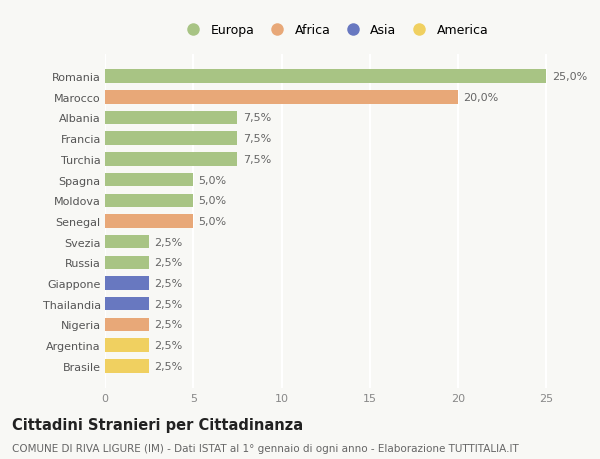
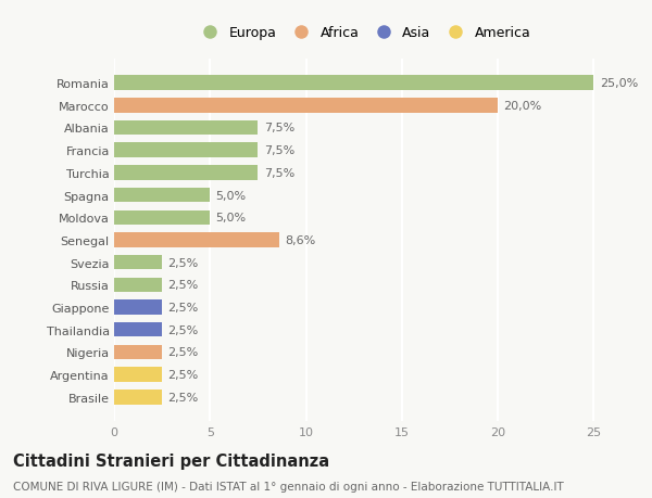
Senegal: 5,0% -> 8,6%
